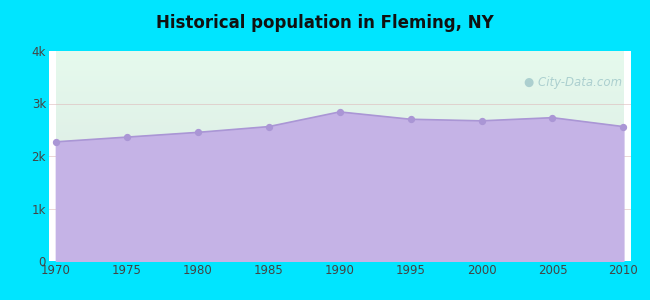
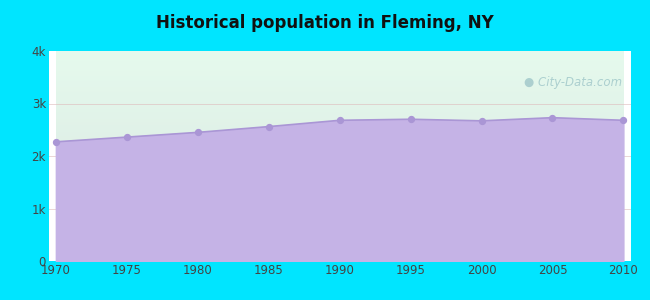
1990: 2.84k -> 2.68k
2010: 2.56k -> 2.68k
